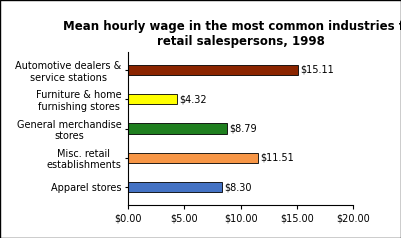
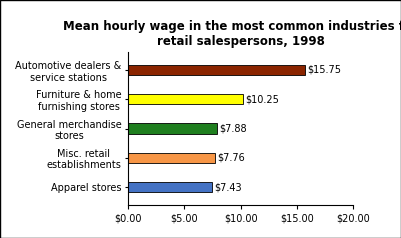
Automotive dealers & service stations: $15.11 -> $15.75
Furniture & home furnishing stores: $4.32 -> $10.25
General merchandise stores: $8.79 -> $7.88
Misc. retail establishments: $11.51 -> $7.76
Apparel stores: $8.30 -> $7.43
